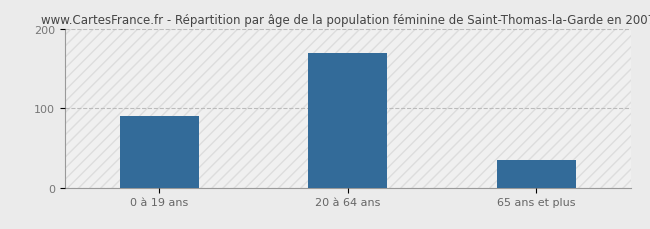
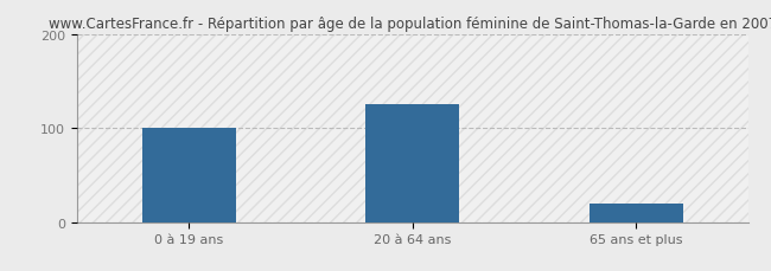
0 à 19 ans: 90 -> 100
20 à 64 ans: 170 -> 126
65 ans et plus: 35 -> 20
